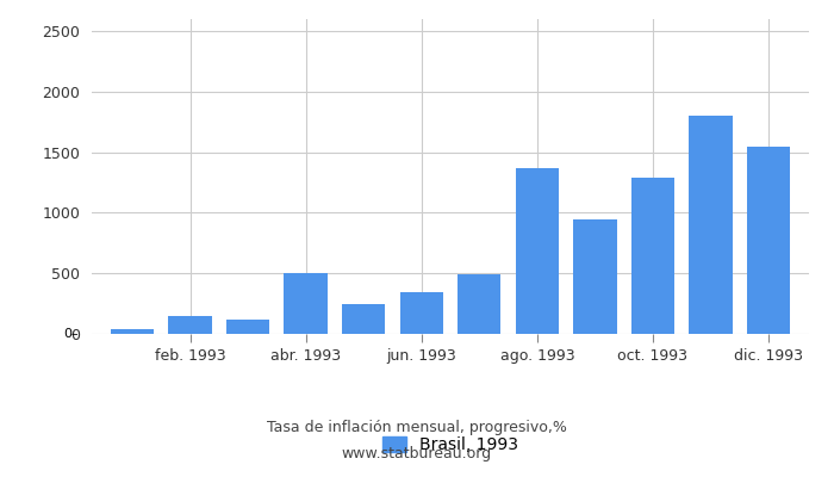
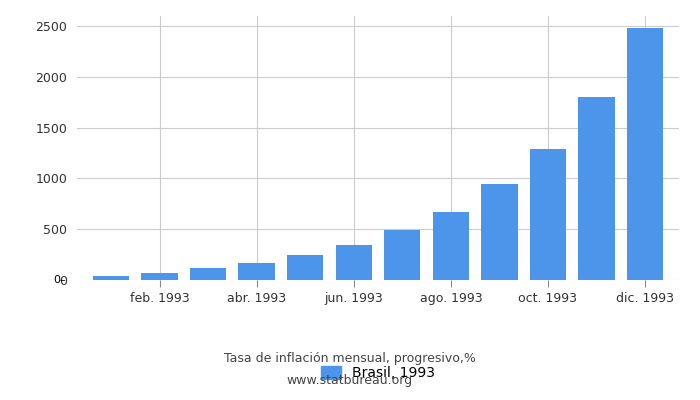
feb. 1993: 150 -> 70
abr. 1993: 500 -> 170
ago. 1993: 1370 -> 670
dic. 1993: 1550 -> 2480
